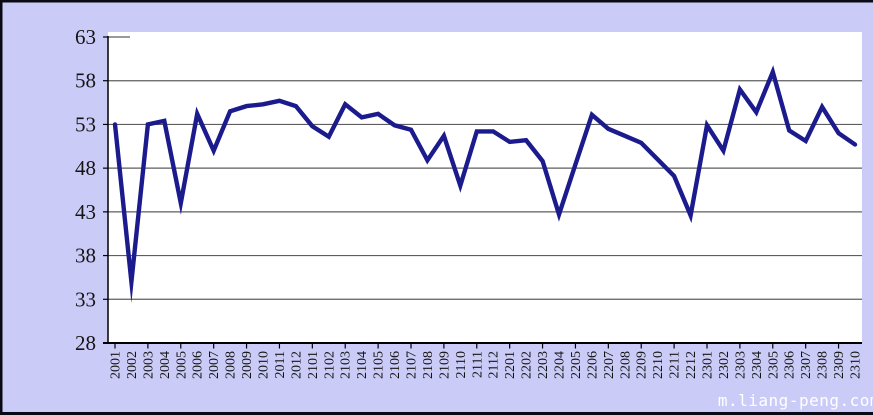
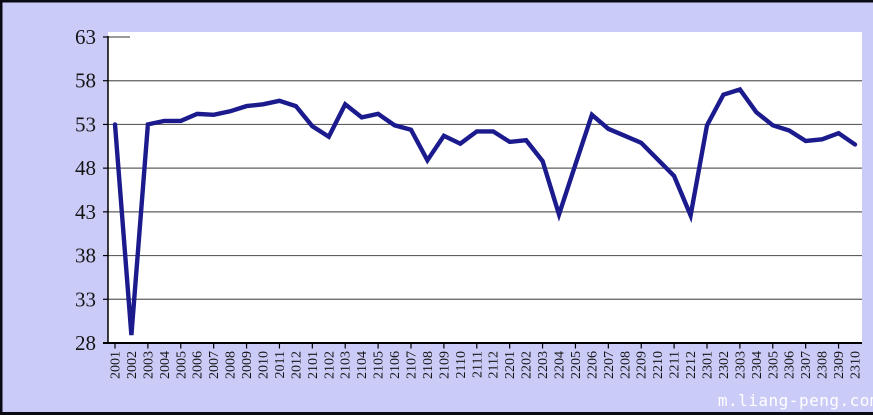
2002: 35 -> 29
2005: 44 -> 53
2007: 50 -> 54
2110: 46 -> 51
2302: 50 -> 56
2305: 59 -> 53
2308: 55 -> 51
